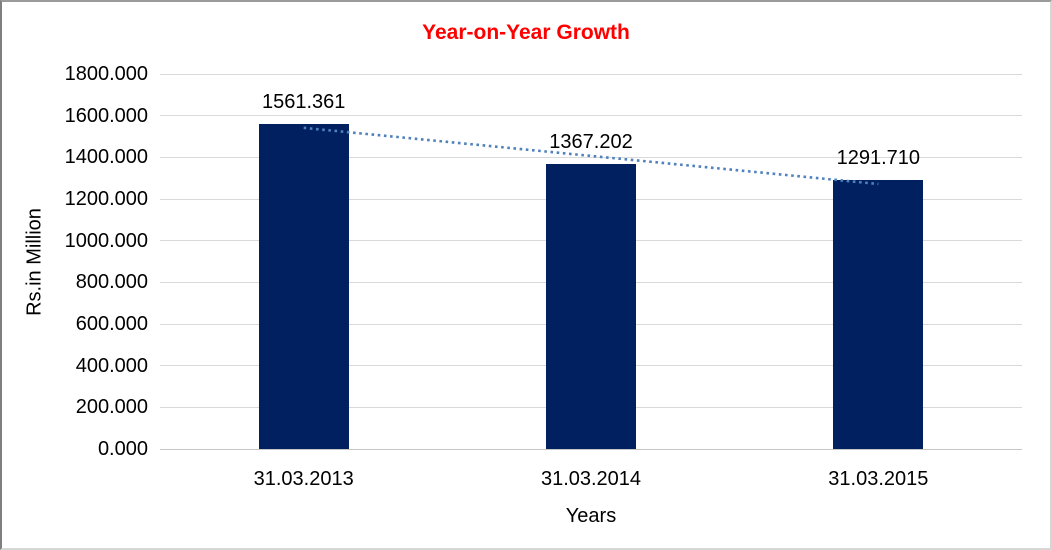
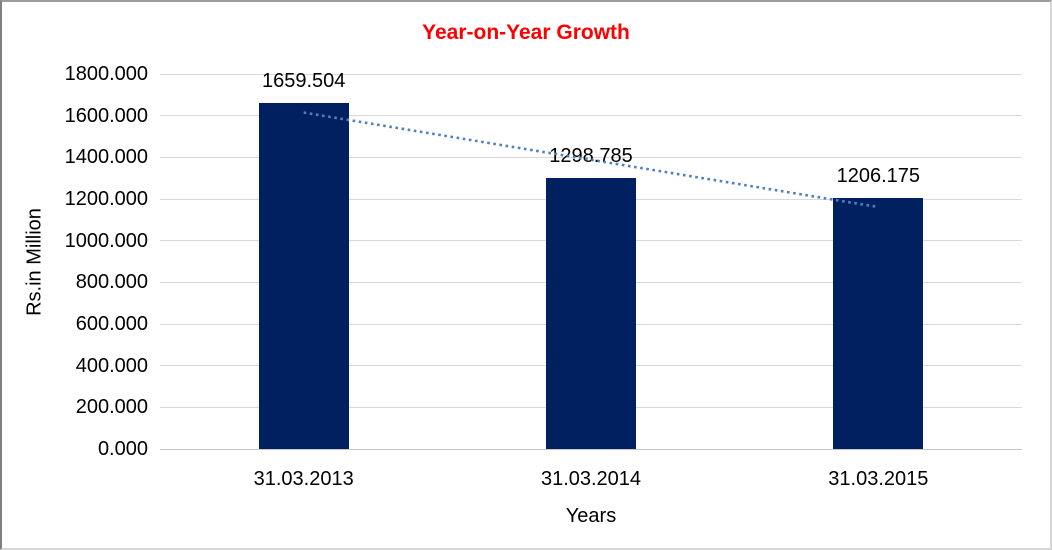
31.03.2013: 1561.361 -> 1659.504
31.03.2014: 1367.202 -> 1298.785
31.03.2015: 1291.710 -> 1206.175
